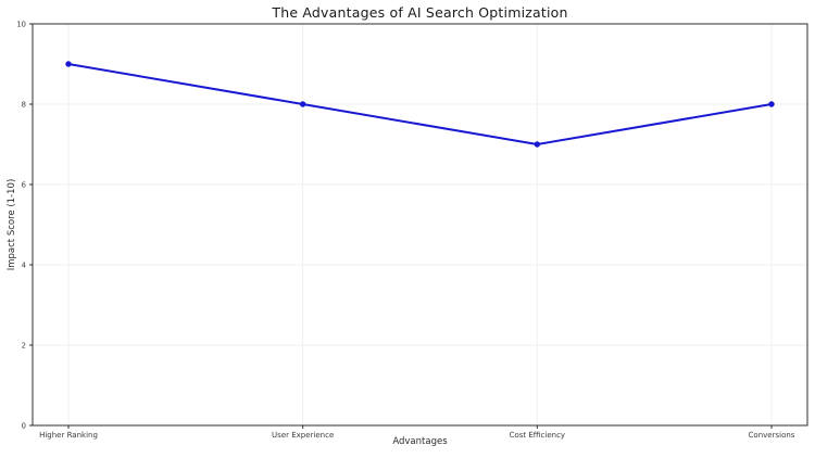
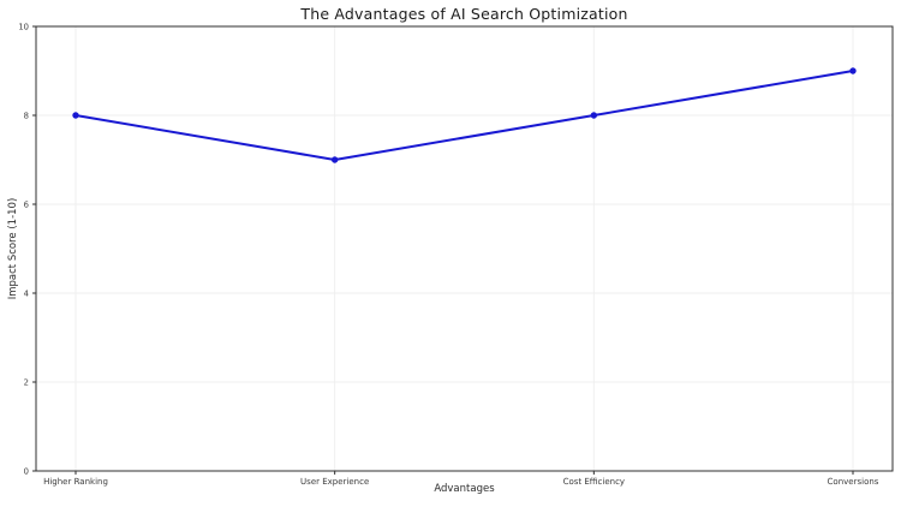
Higher Ranking: 9 -> 8
User Experience: 8 -> 7
Cost Efficiency: 7 -> 8
Conversions: 8 -> 9
